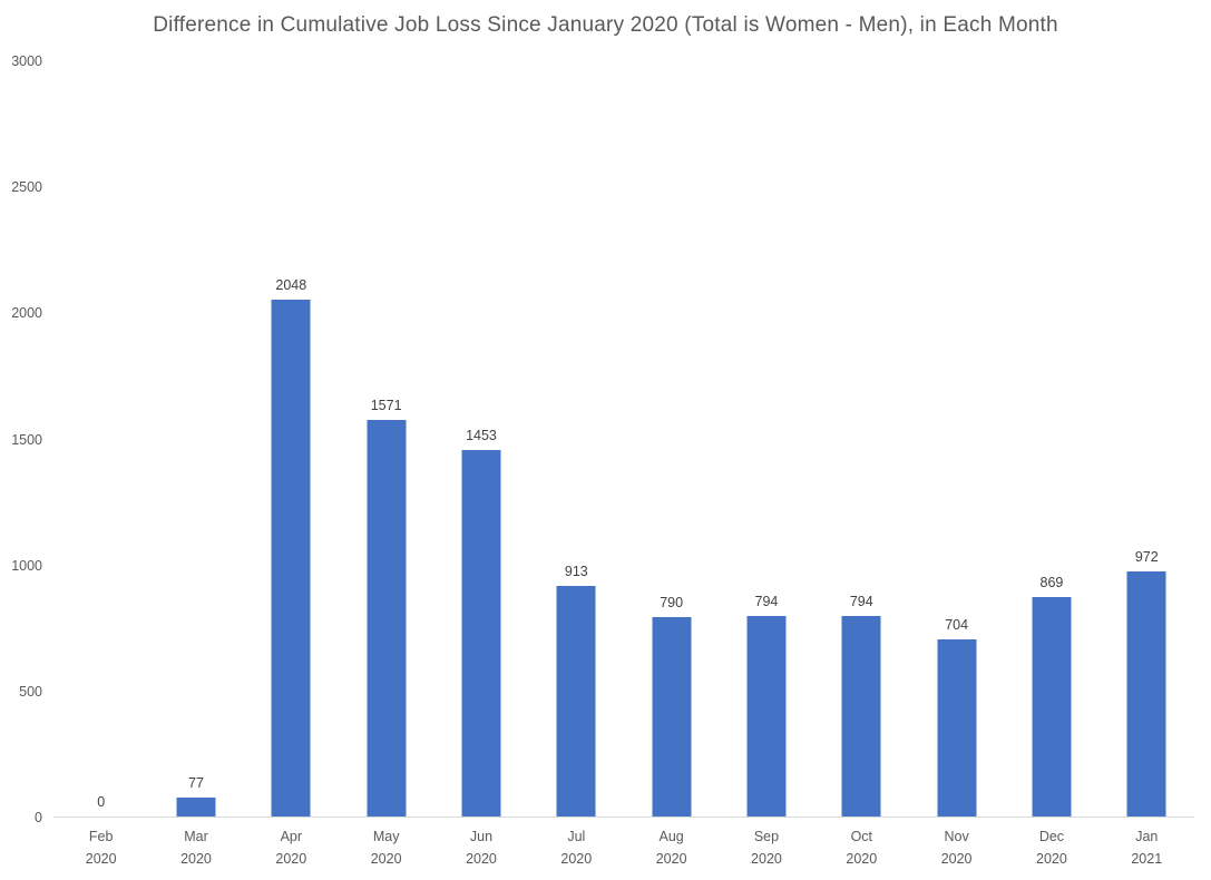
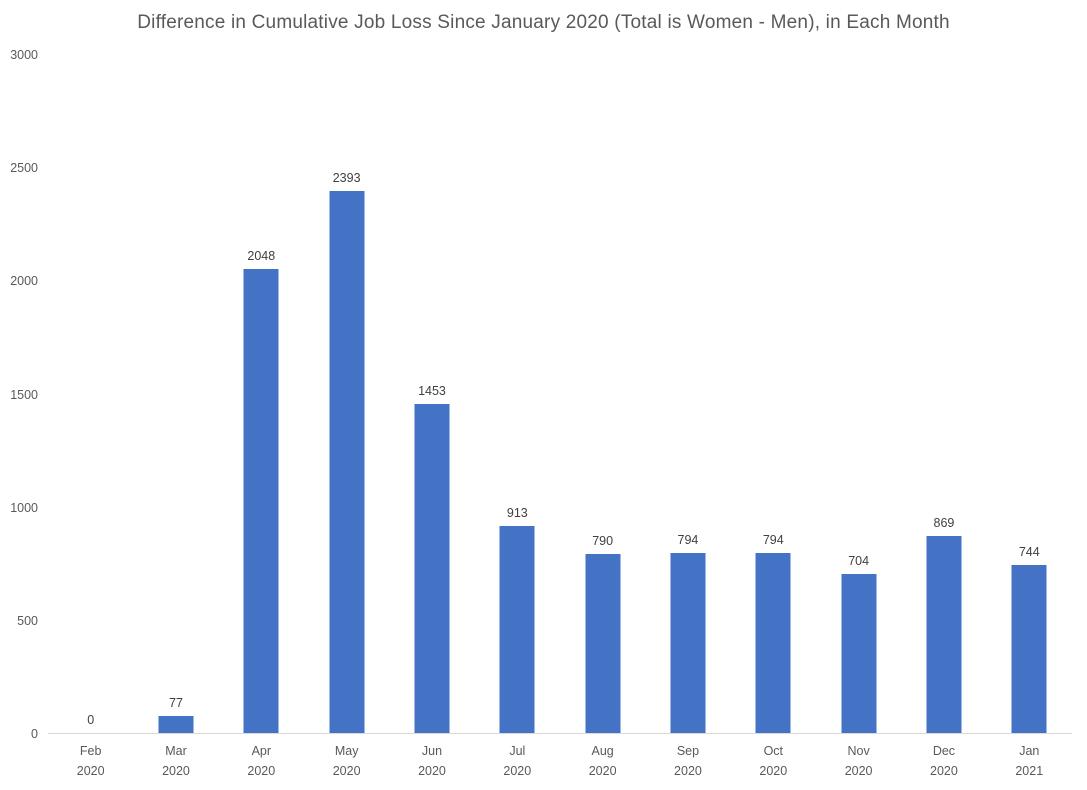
May 2020: 1571 -> 2393
Jan 2021: 972 -> 744
